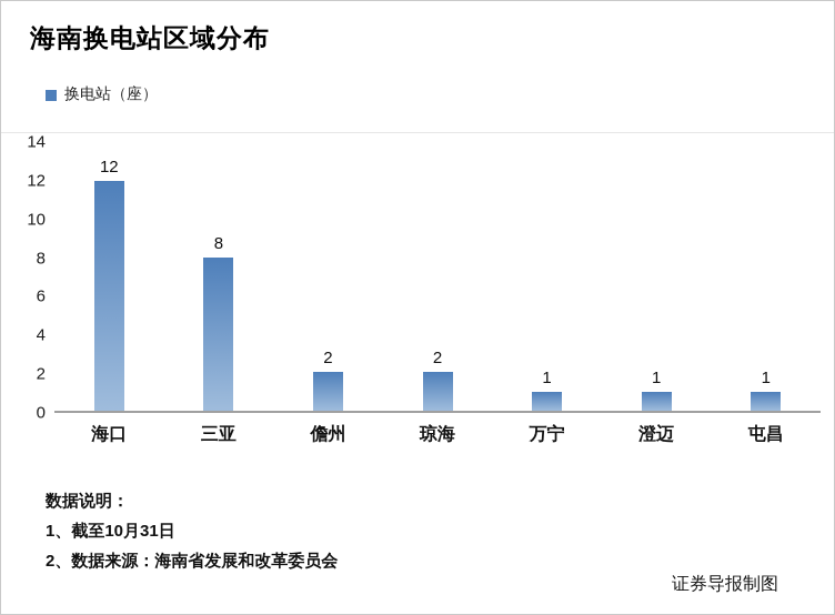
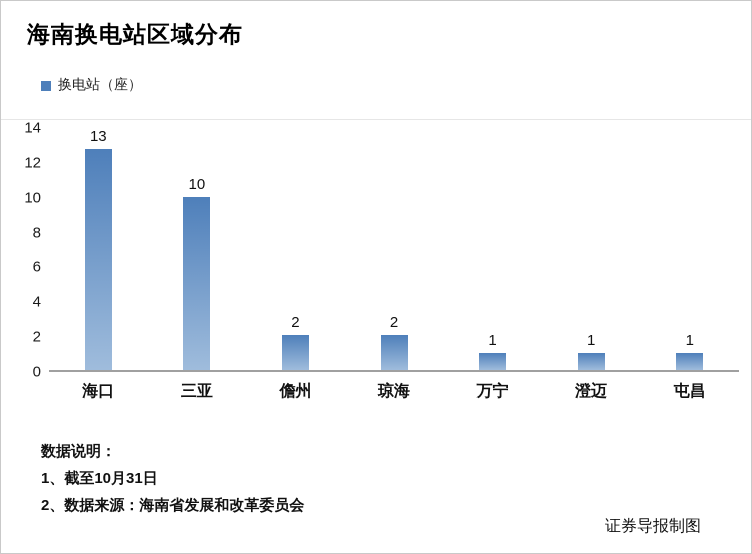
海口: 12 -> 13
三亚: 8 -> 10
